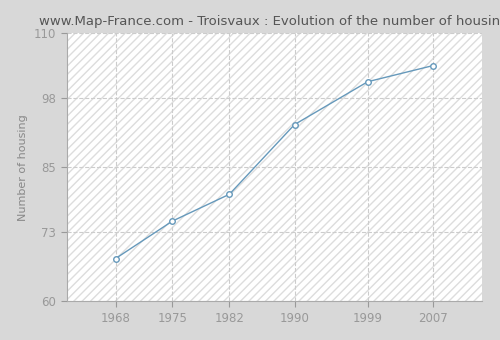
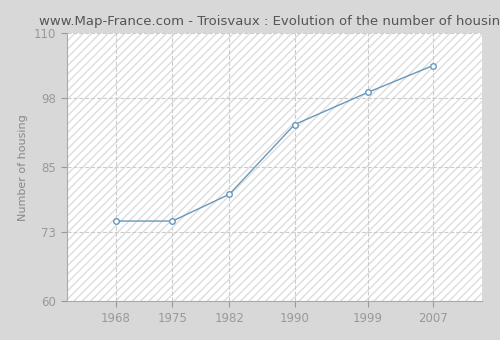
1968: 68 -> 75
1999: 101 -> 99
